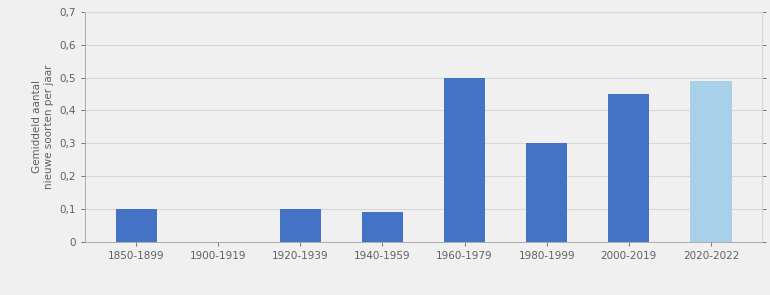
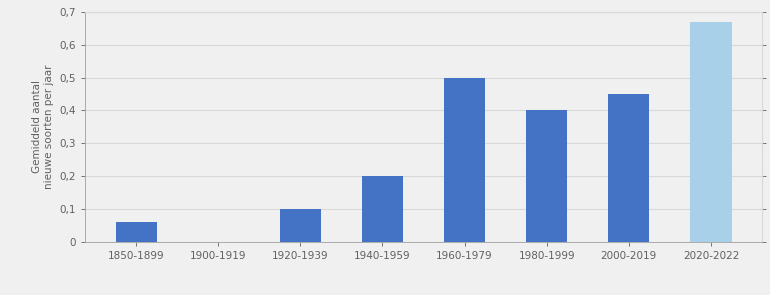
1850-1899: 0,10 -> 0,06
1940-1959: 0,09 -> 0,20
1980-1999: 0,30 -> 0,40
2020-2022: 0,49 -> 0,67
